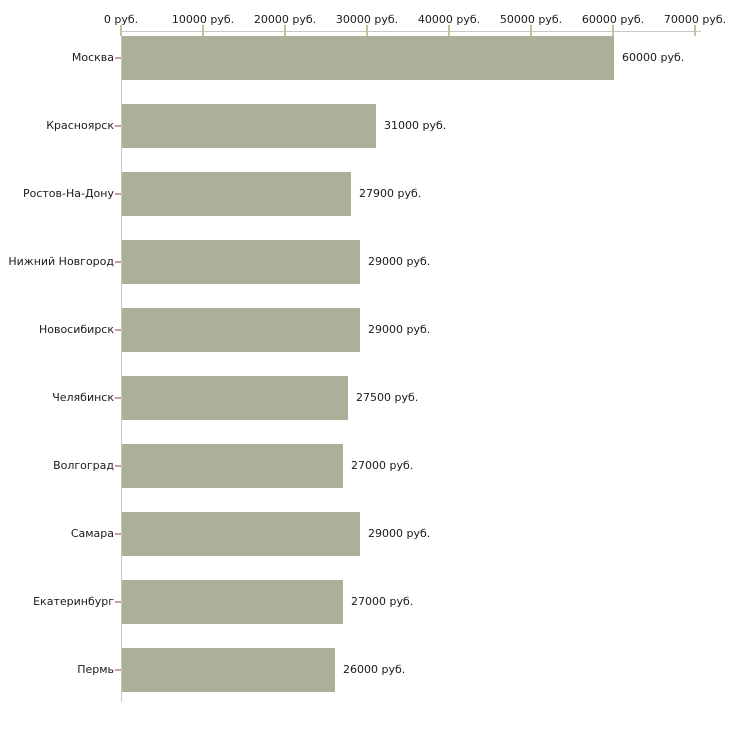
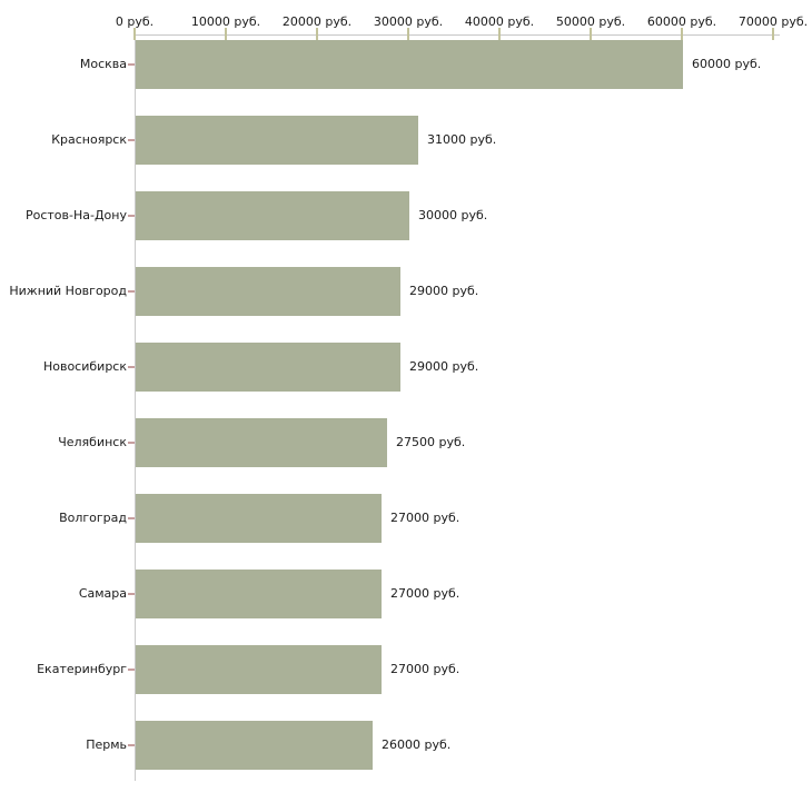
Ростов-На-Дону: 27900 -> 30000
Самара: 29000 -> 27000
